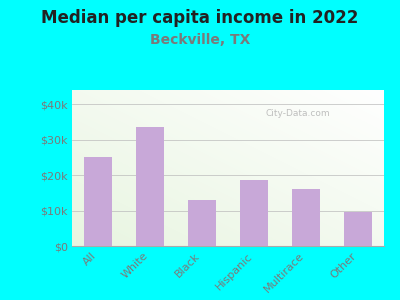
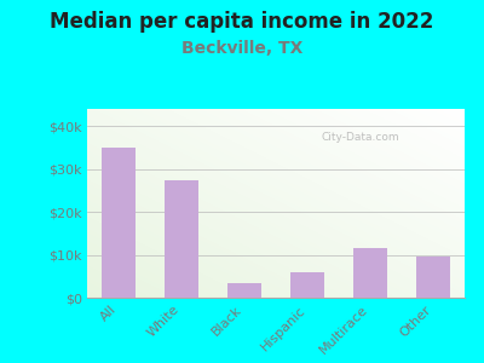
All: $25.0k -> $35.0k
White: $33.5k -> $27.5k
Black: $13.0k -> $3.5k
Hispanic: $18.5k -> $6.0k
Multirace: $16.0k -> $11.5k
